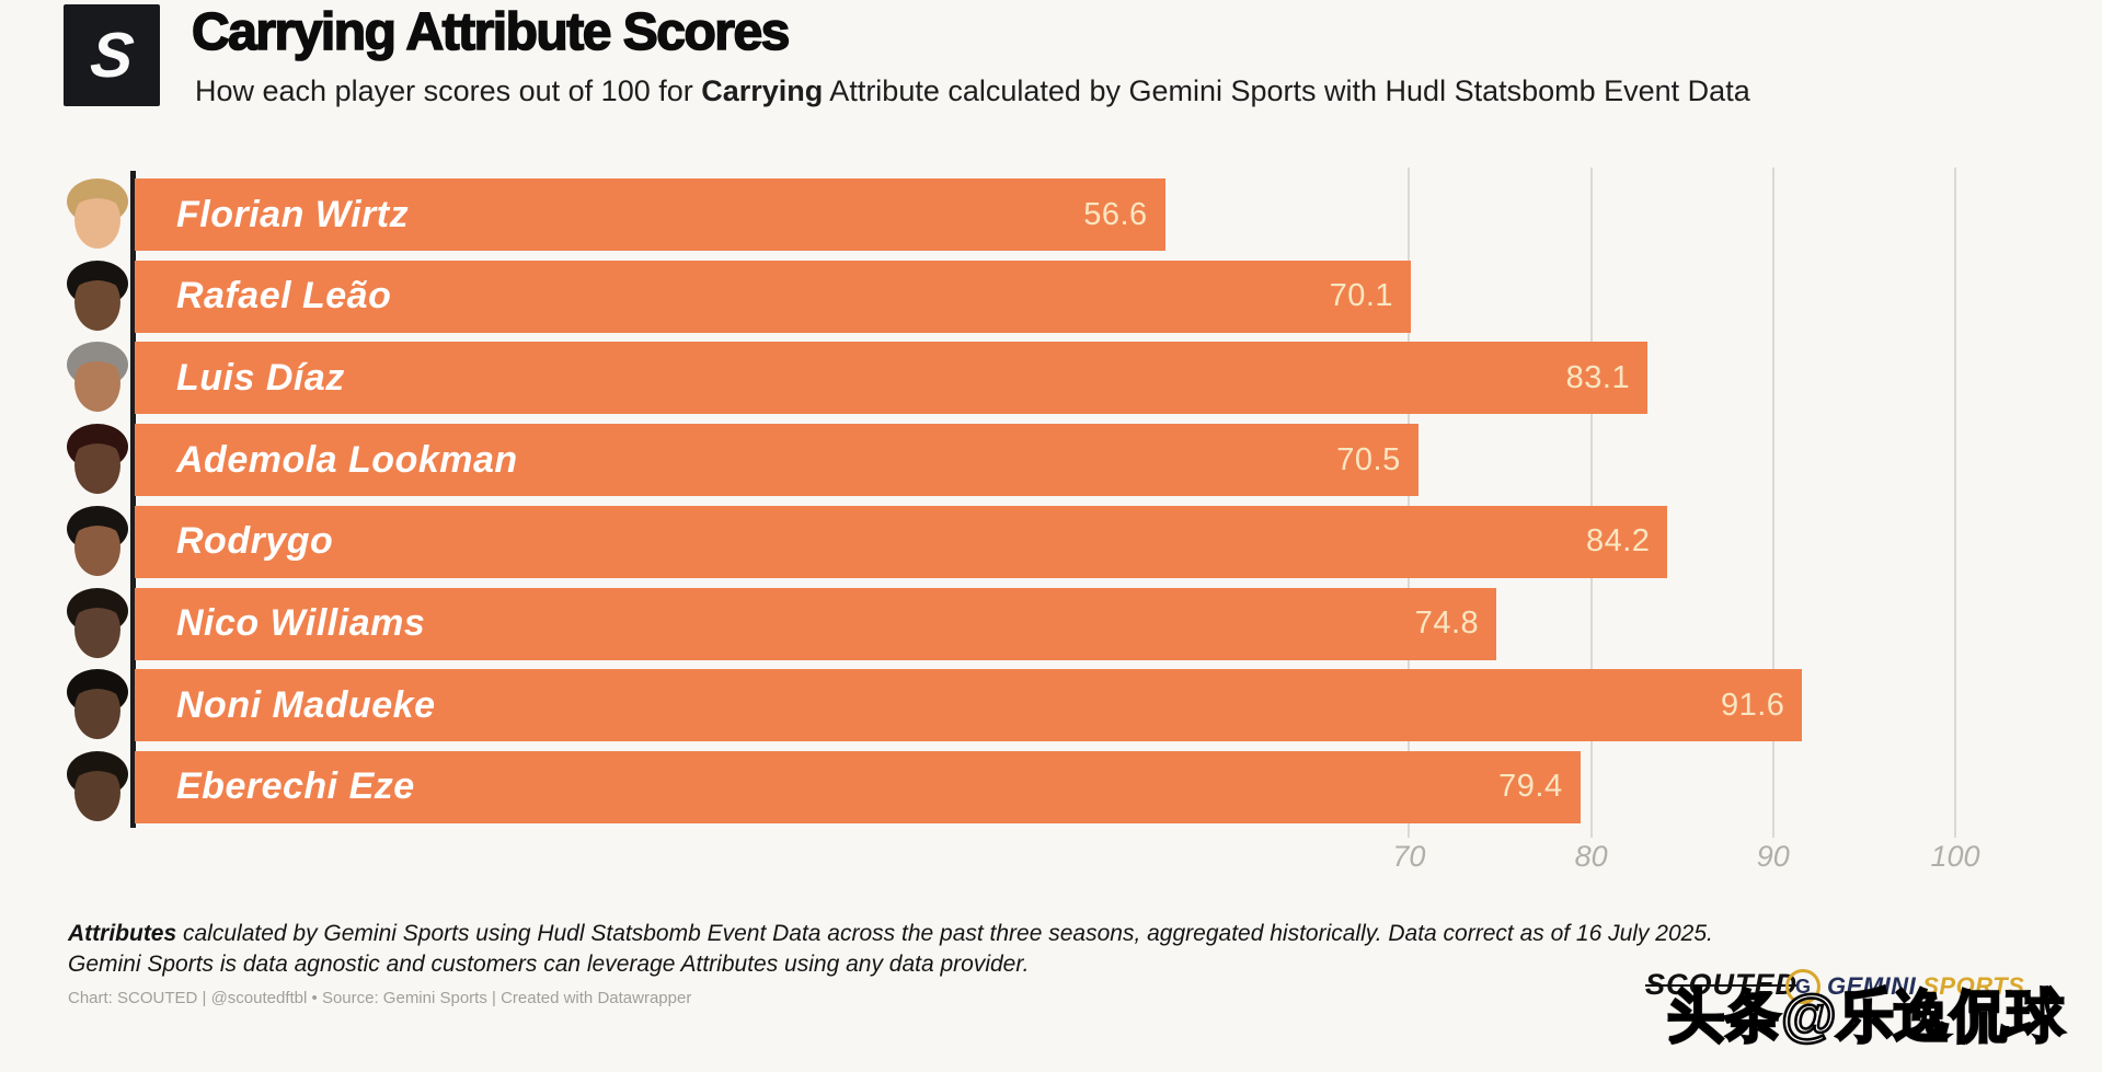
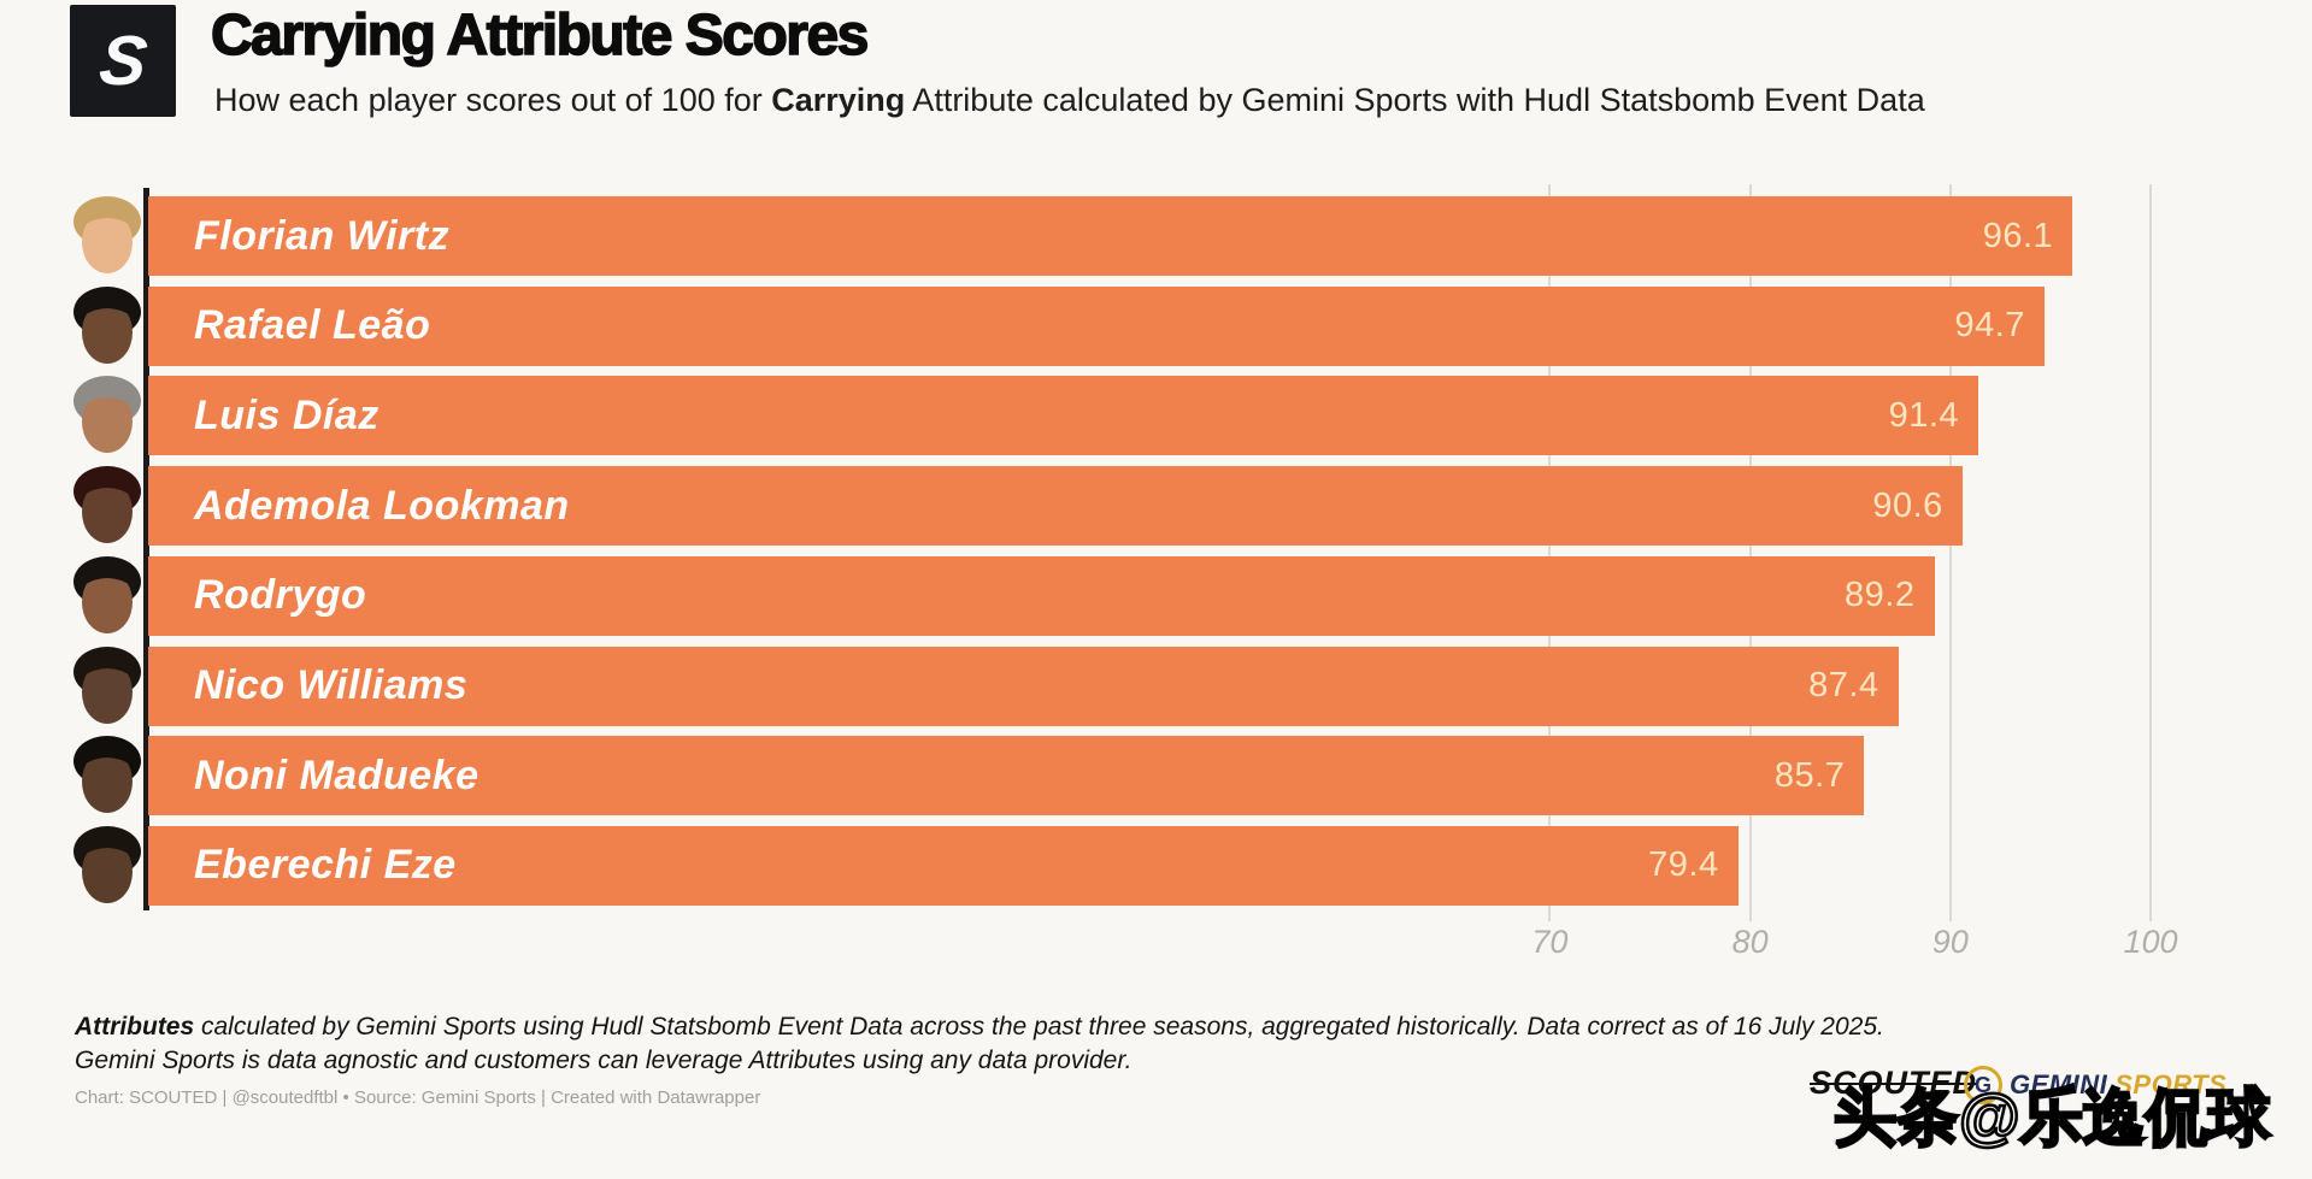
Florian Wirtz: 56.6 -> 96.1
Rafael Leão: 70.1 -> 94.7
Luis Díaz: 83.1 -> 91.4
Ademola Lookman: 70.5 -> 90.6
Rodrygo: 84.2 -> 89.2
Nico Williams: 74.8 -> 87.4
Noni Madueke: 91.6 -> 85.7
